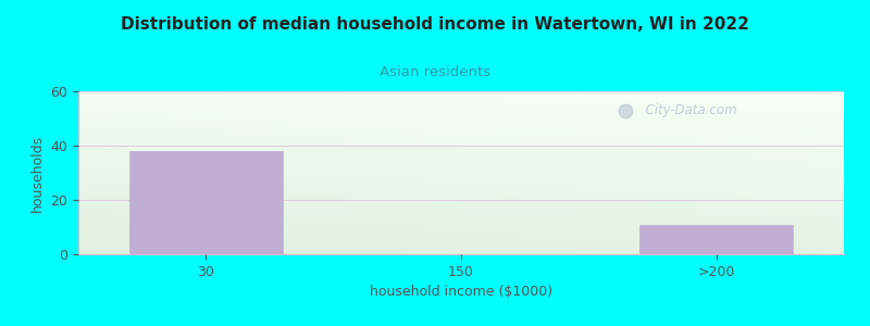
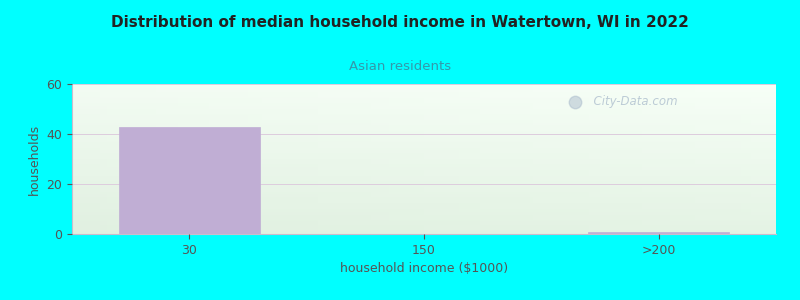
30: 38 -> 43
>200: 11 -> 1
